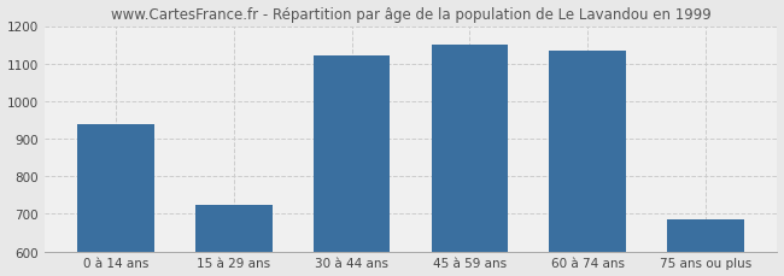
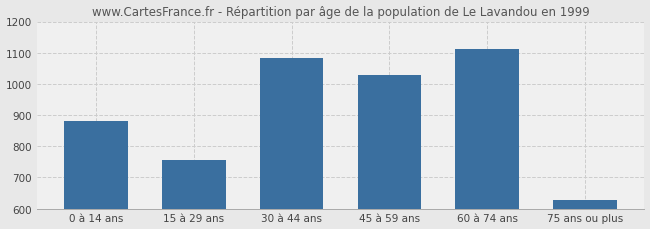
0 à 14 ans: 940 -> 882
15 à 29 ans: 725 -> 757
30 à 44 ans: 1120 -> 1082
45 à 59 ans: 1150 -> 1027
60 à 74 ans: 1135 -> 1113
75 ans ou plus: 685 -> 628
